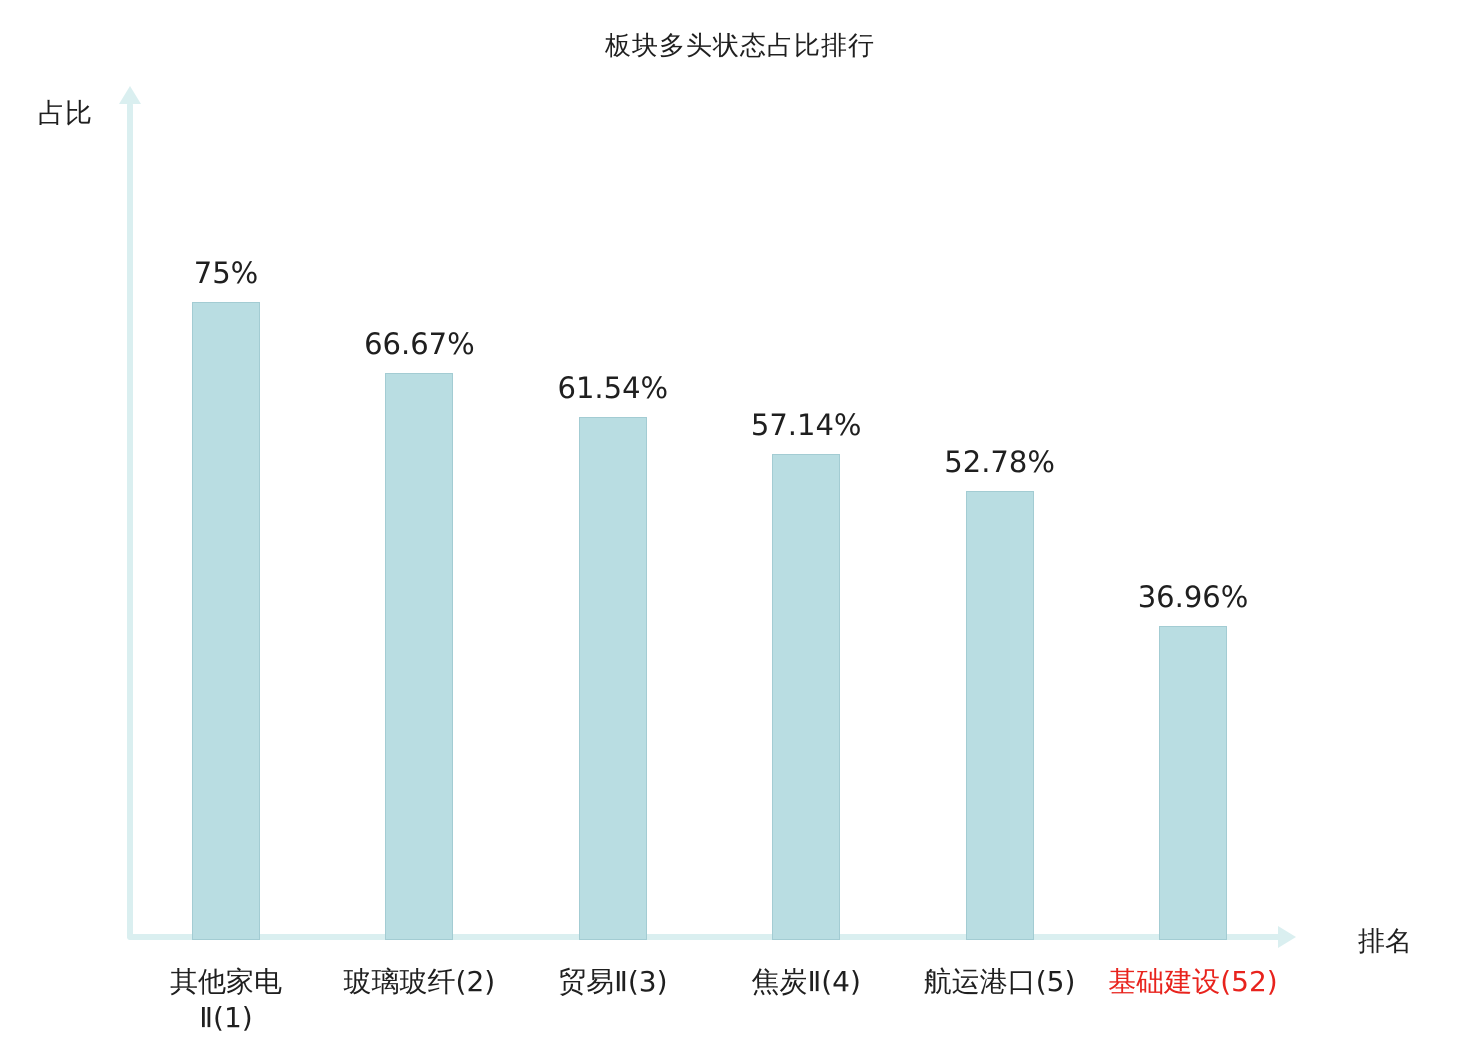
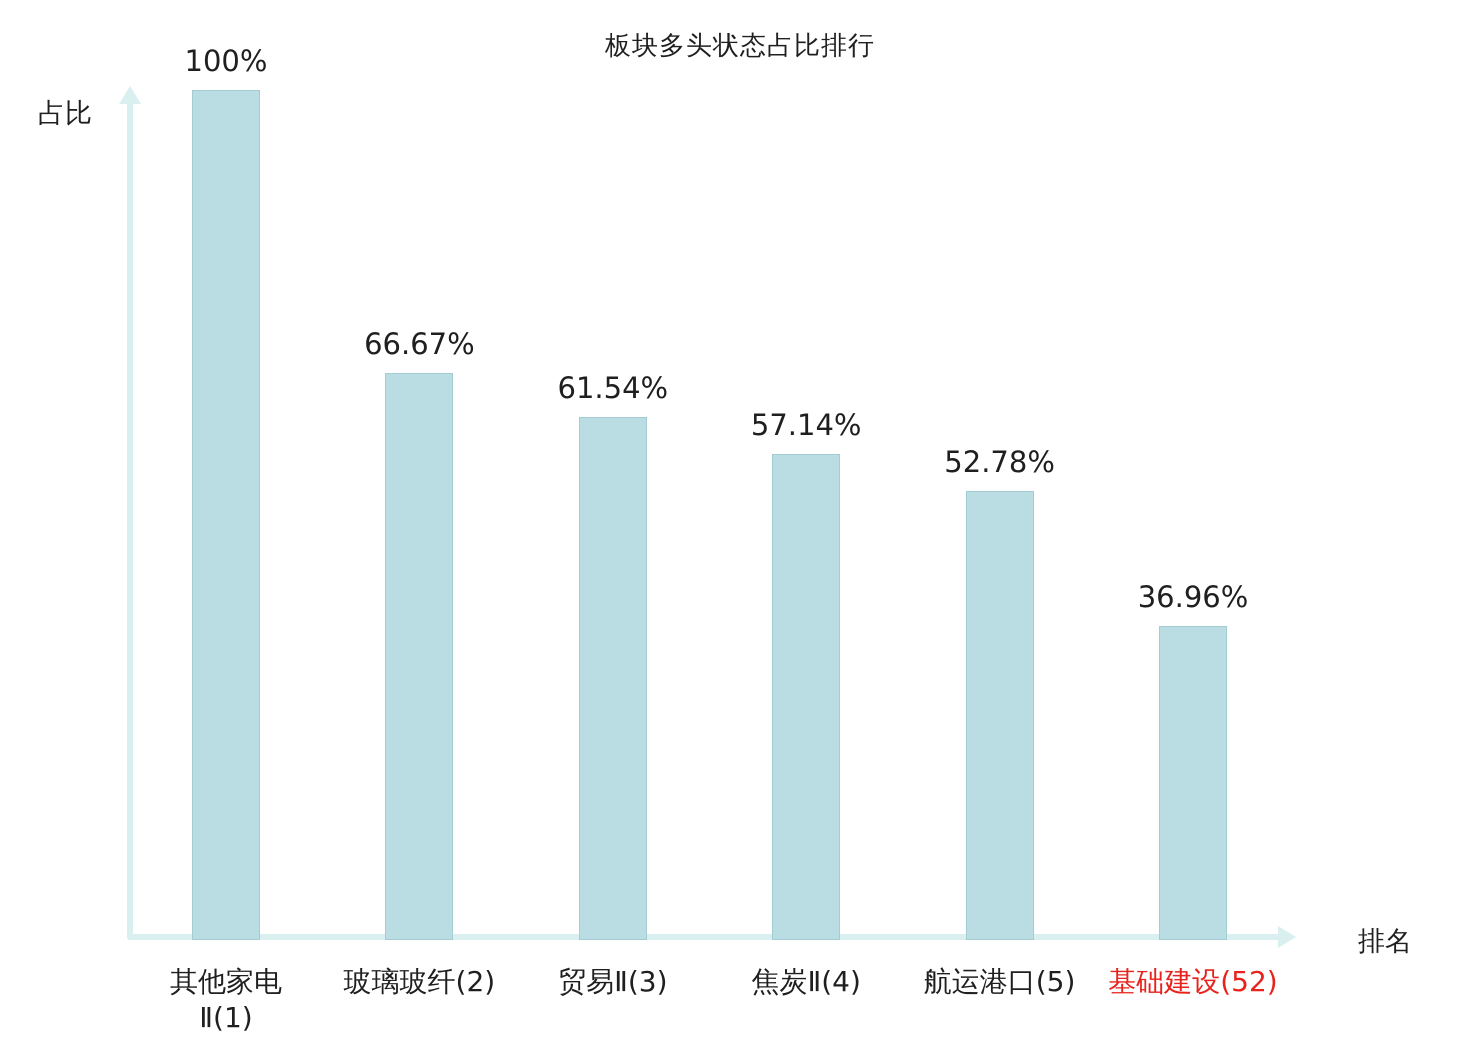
其他家电 Ⅱ(1): 75% -> 100%
